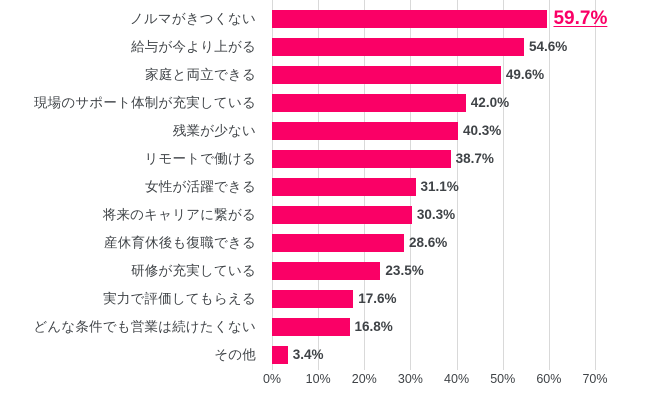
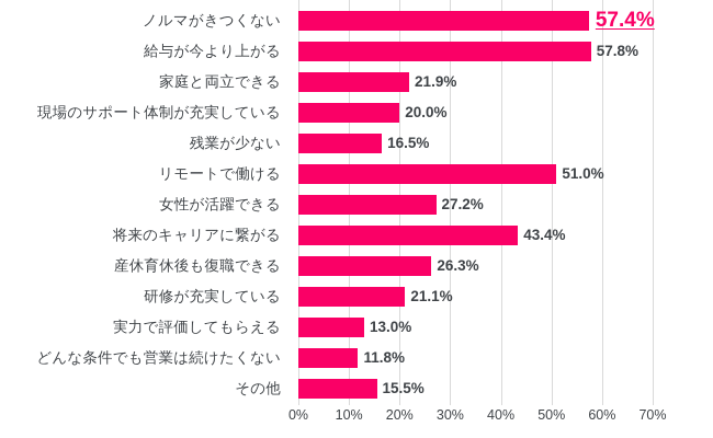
ノルマがきつくない: 59.7% -> 57.4%
給与が今より上がる: 54.6% -> 57.8%
家庭と両立できる: 49.6% -> 21.9%
現場のサポート体制が充実している: 42.0% -> 20.0%
残業が少ない: 40.3% -> 16.5%
リモートで働ける: 38.7% -> 51.0%
女性が活躍できる: 31.1% -> 27.2%
将来のキャリアに繋がる: 30.3% -> 43.4%
産休育休後も復職できる: 28.6% -> 26.3%
研修が充実している: 23.5% -> 21.1%
実力で評価してもらえる: 17.6% -> 13.0%
どんな条件でも営業は続けたくない: 16.8% -> 11.8%
その他: 3.4% -> 15.5%
